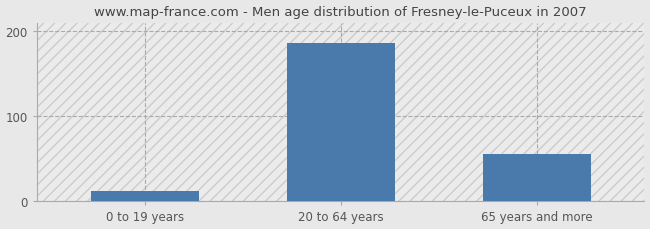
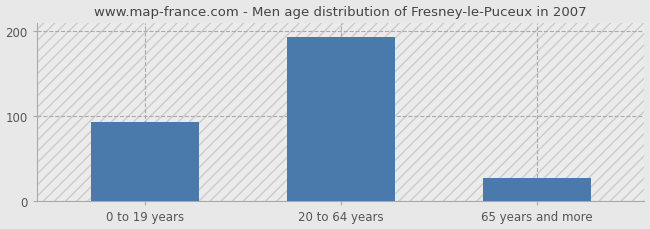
0 to 19 years: 12 -> 93
20 to 64 years: 186 -> 193
65 years and more: 56 -> 28
